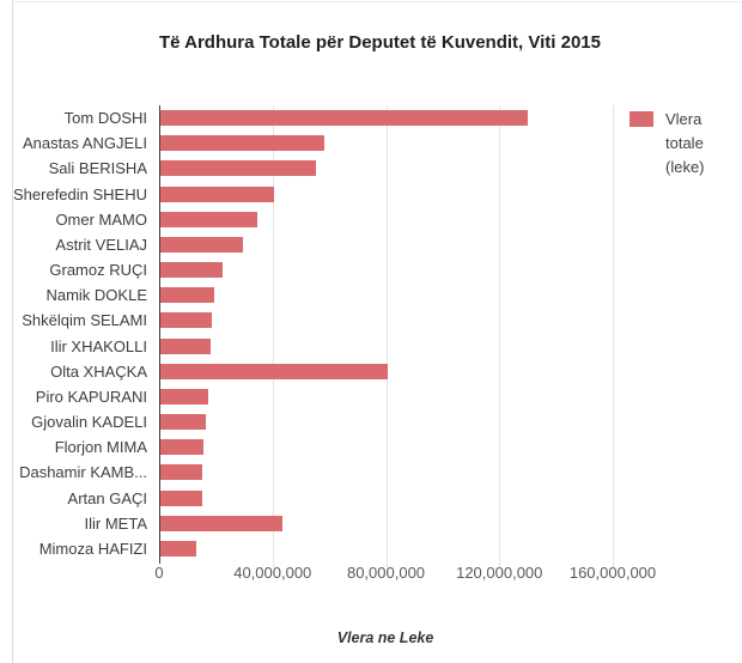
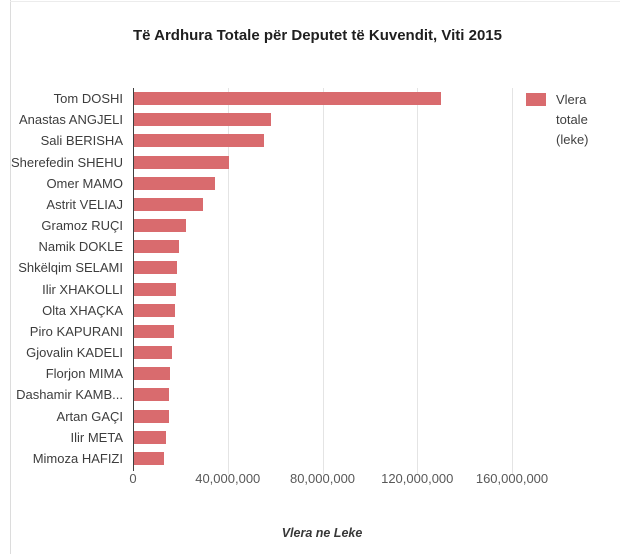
Olta XHAÇKA: 80000000 -> 17000000
Ilir META: 43000000 -> 13000000
